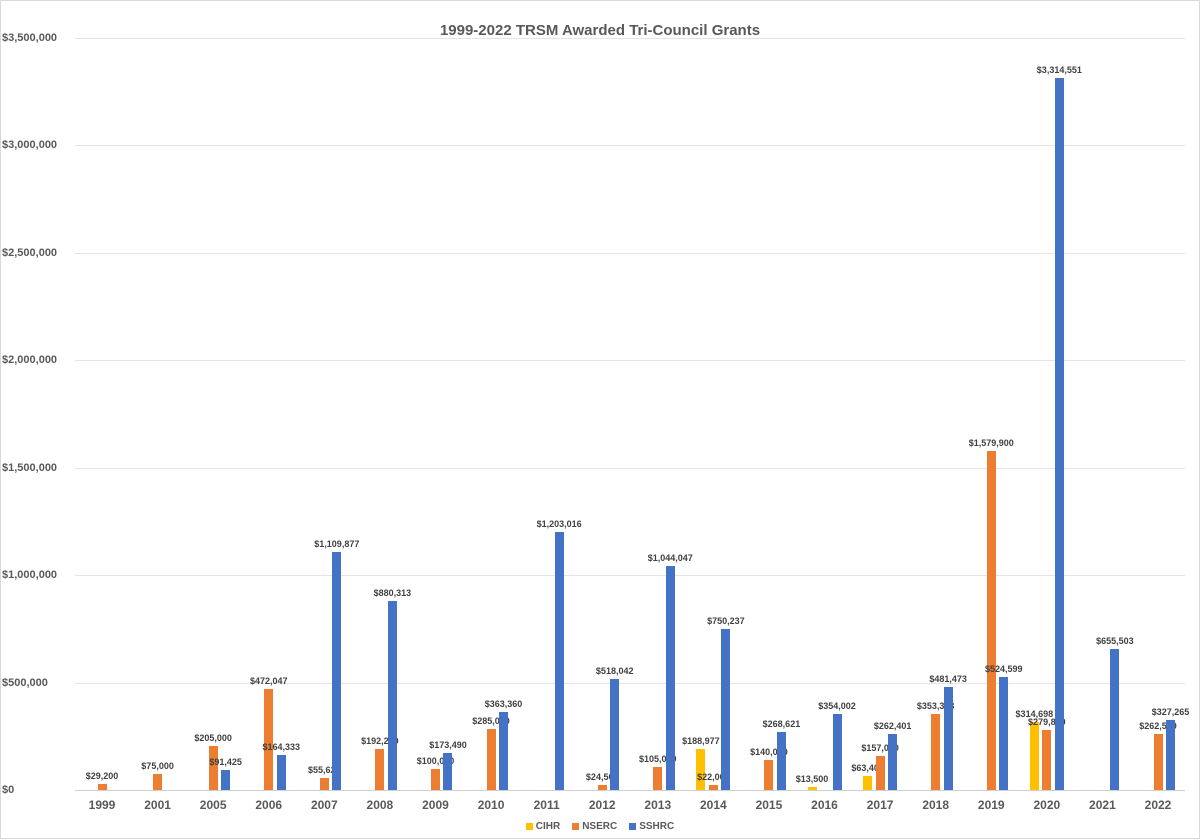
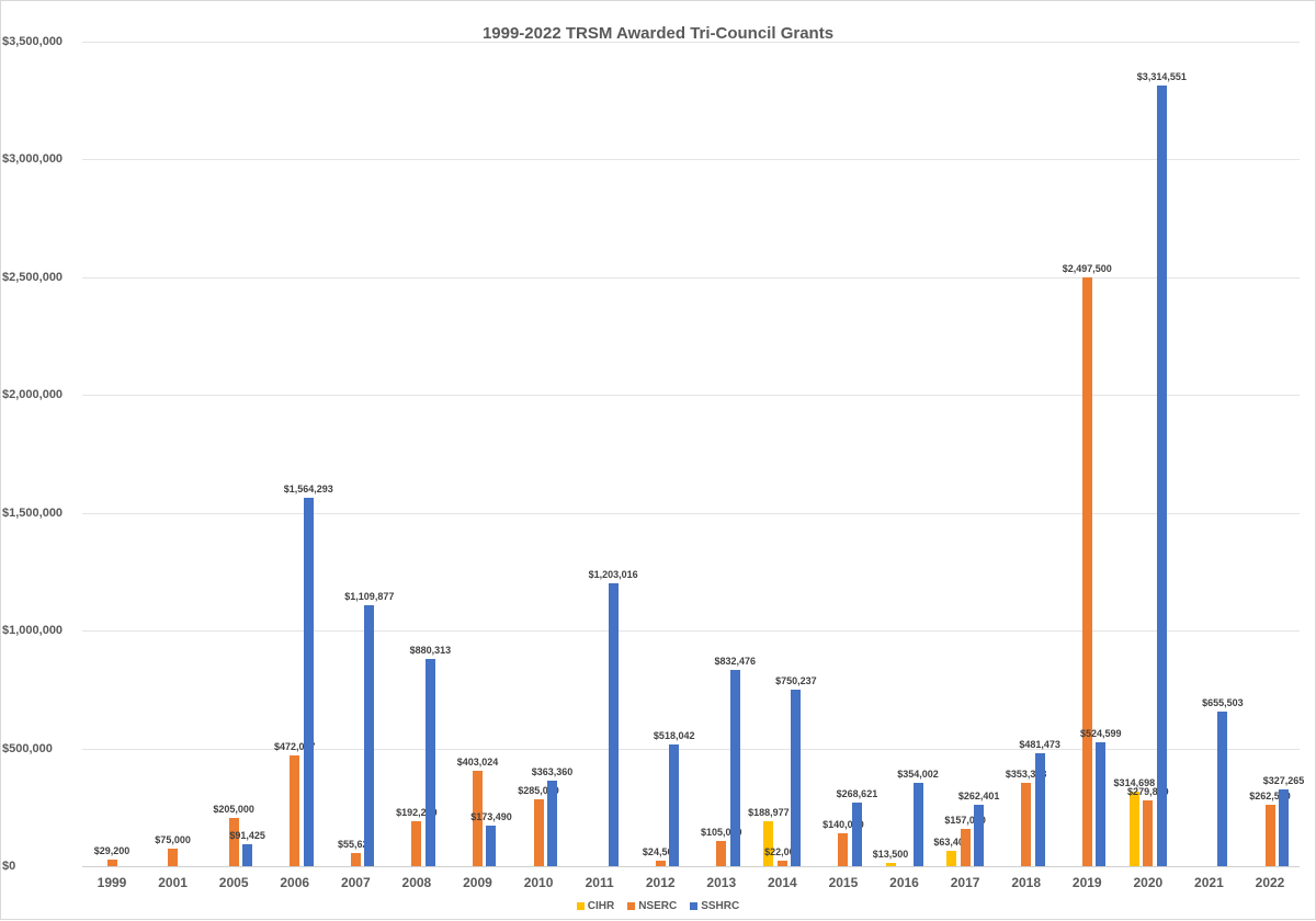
SSHRC/2006: $164,333 -> $1,564,293
NSERC/2009: $100,000 -> $403,024
SSHRC/2013: $1,044,047 -> $832,476
NSERC/2019: $1,579,900 -> $2,497,500
